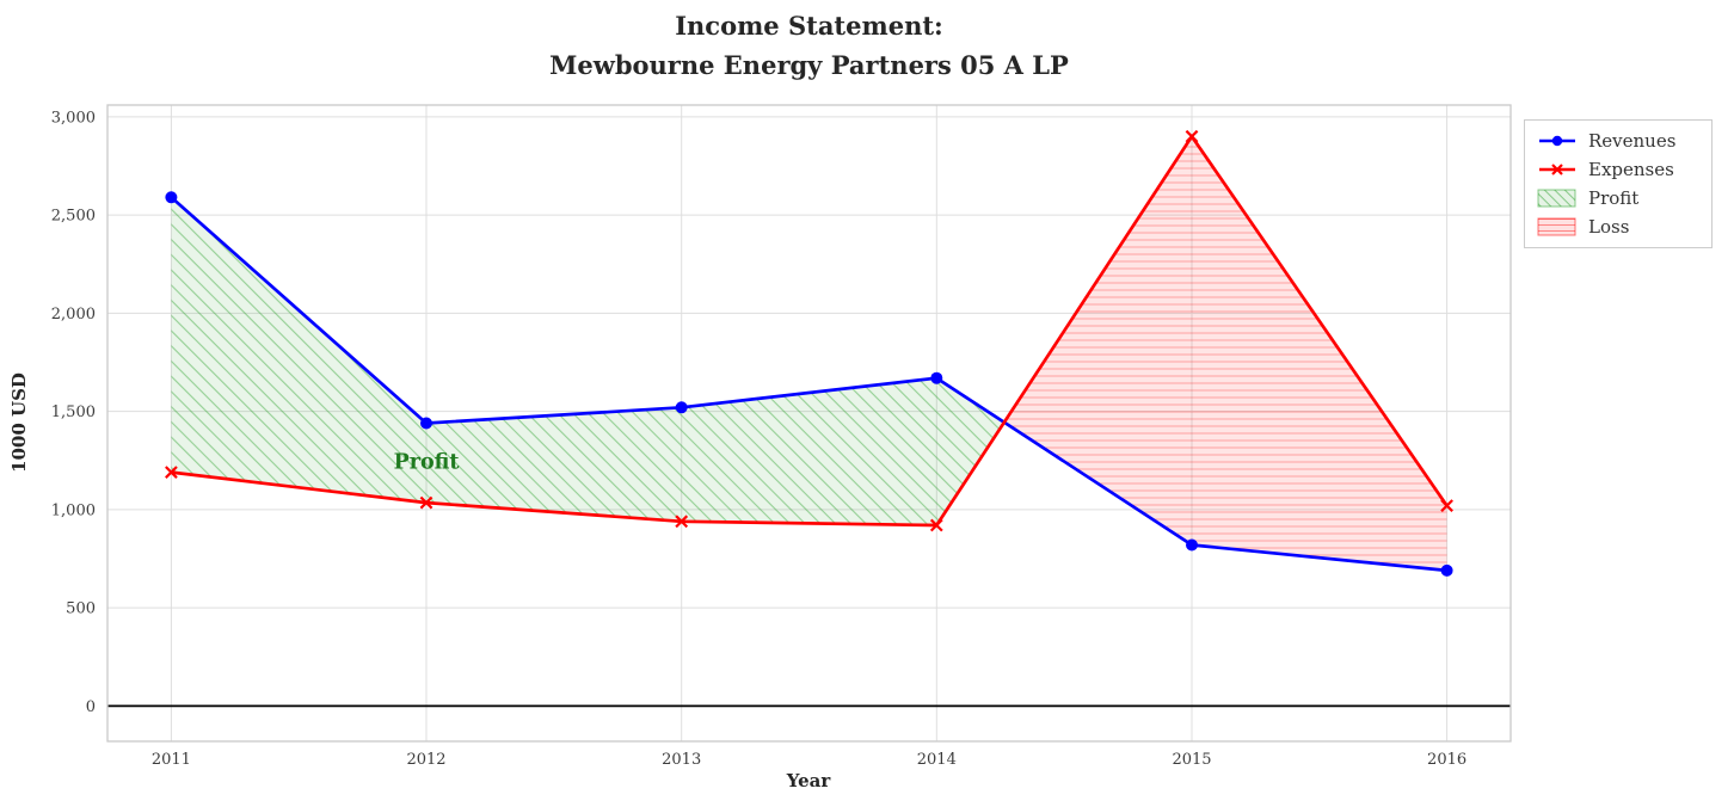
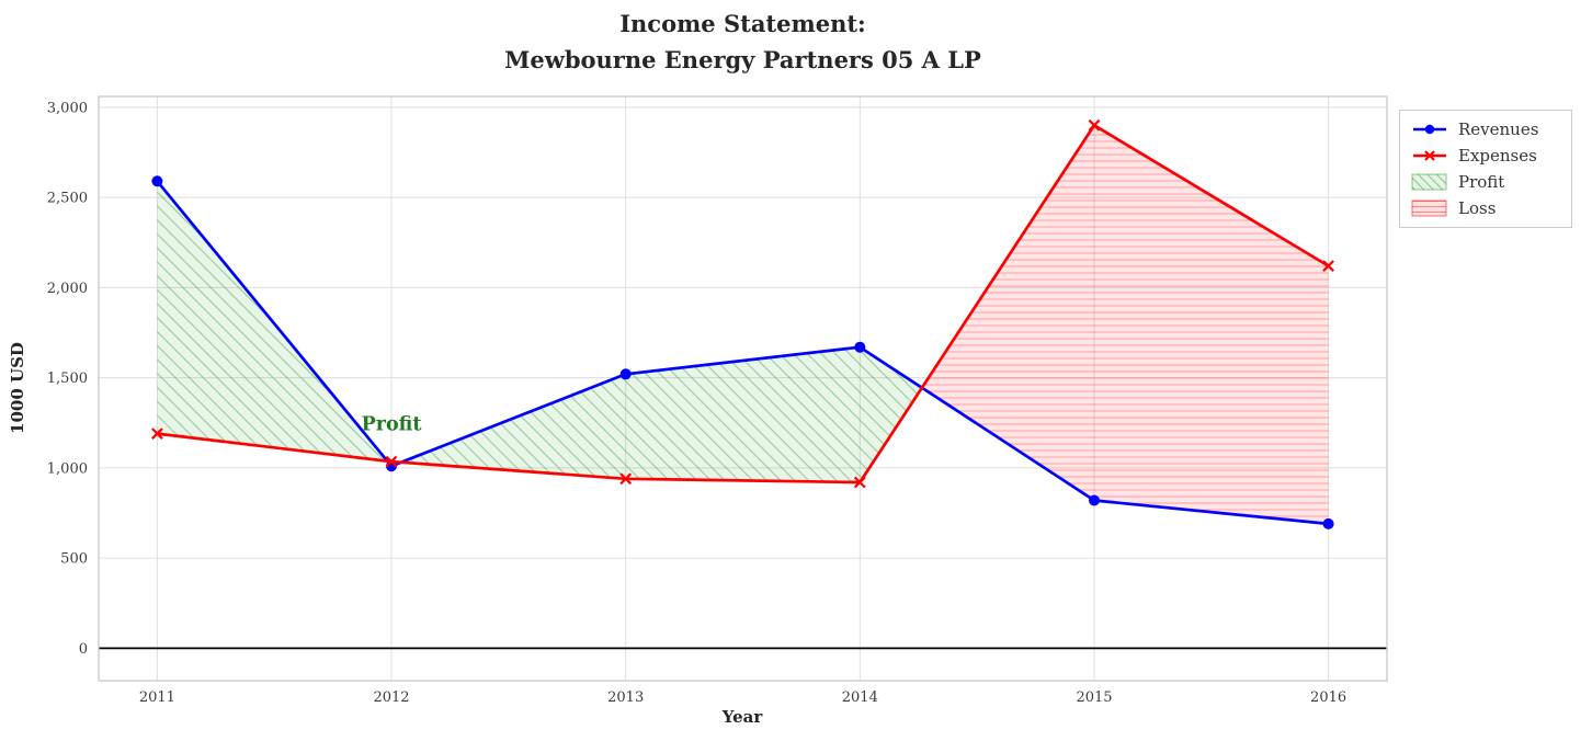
Revenues/2012: 1440 -> 1010
Expenses/2016: 1020 -> 2120
